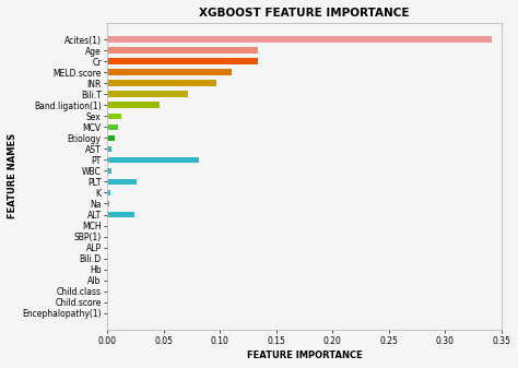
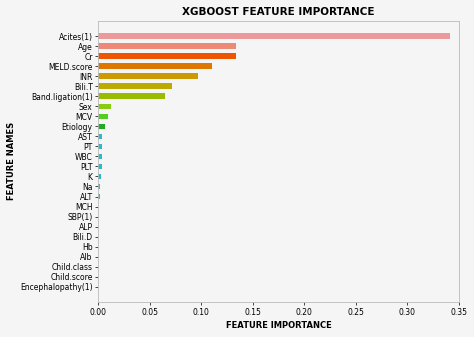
Band.ligation(1): 0.046 -> 0.065
PT: 0.081 -> 0.004
PLT: 0.026 -> 0.004
ALT: 0.024 -> 0.002
